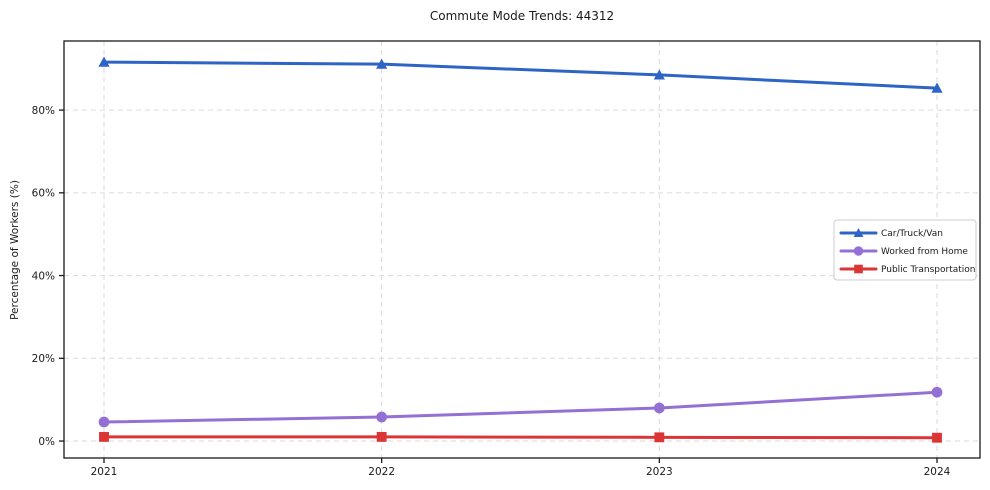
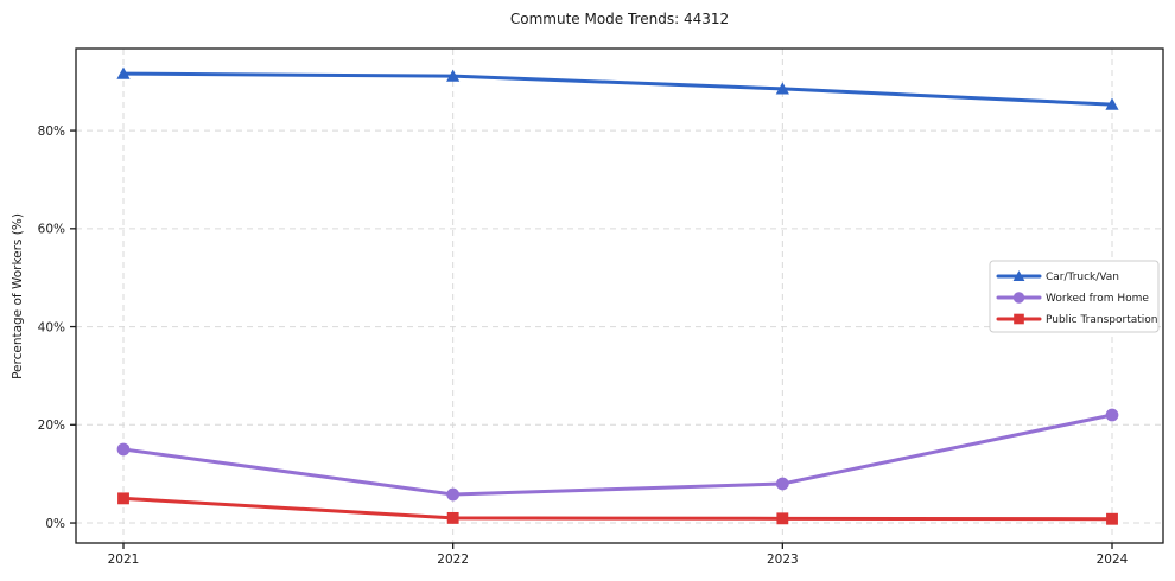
Worked from Home/2021: 5% -> 15%
Public Transportation/2021: 1% -> 5%
Worked from Home/2024: 12% -> 22%
